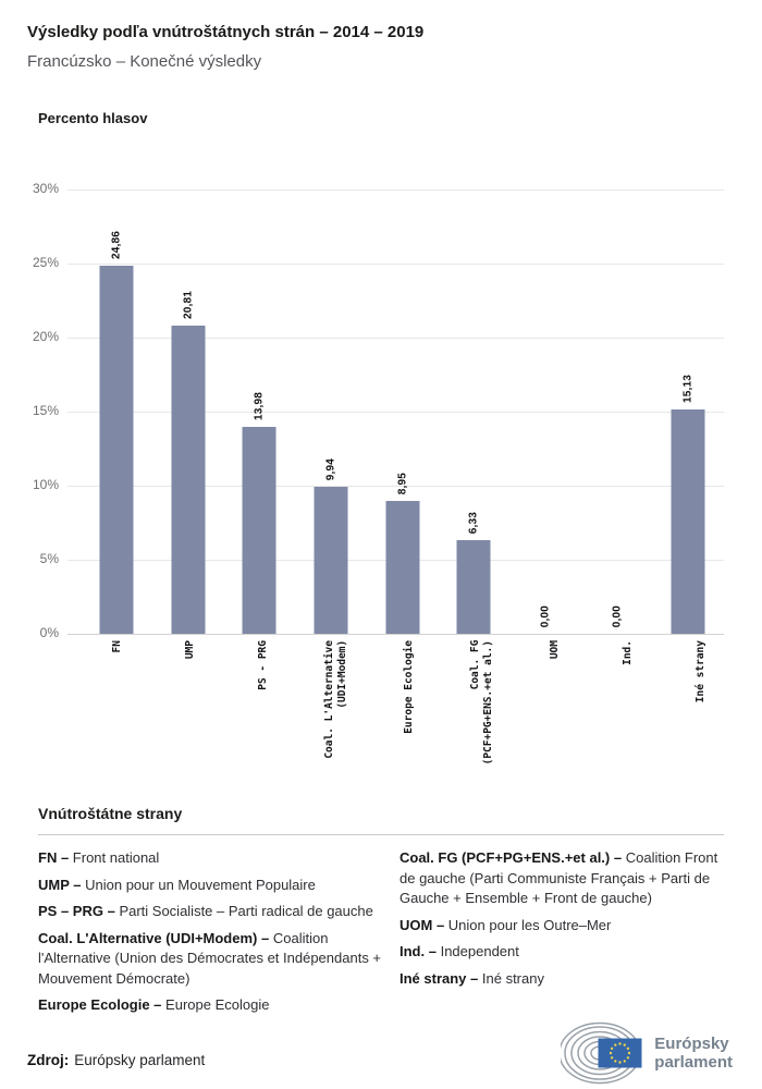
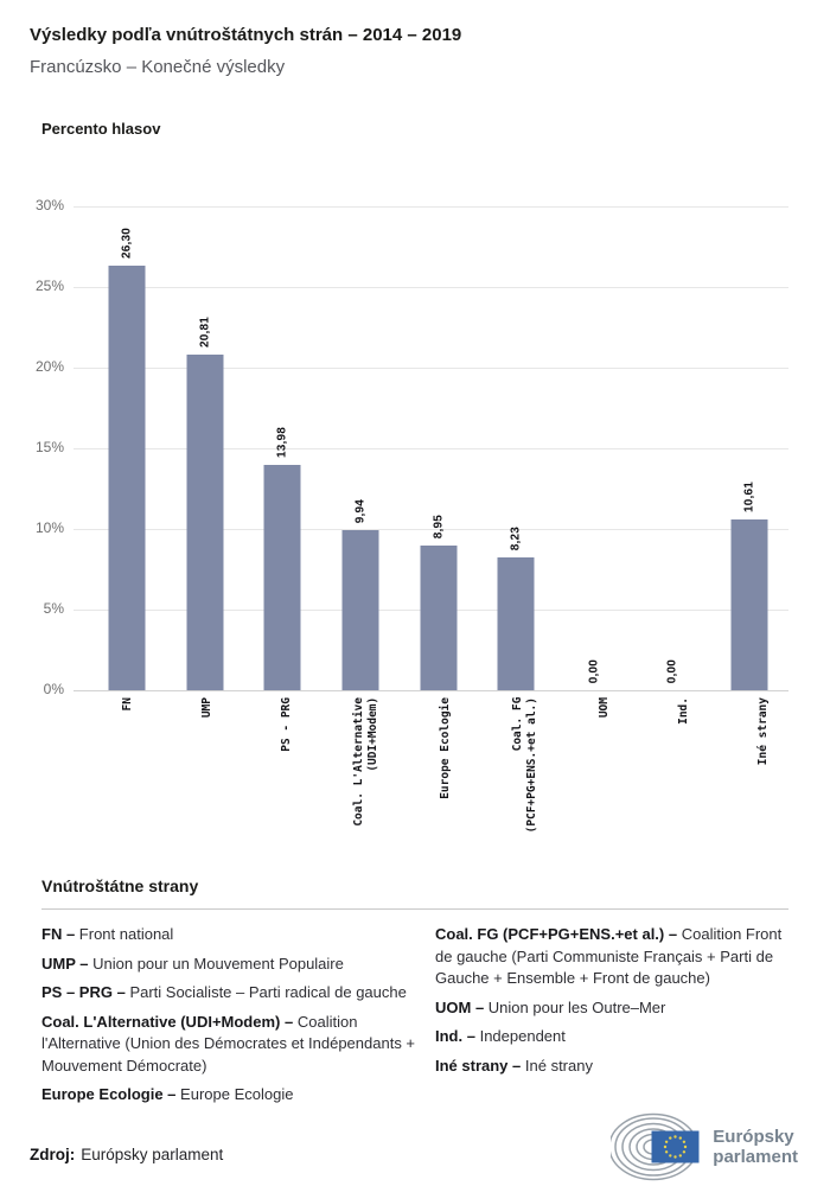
FN: 24,86 -> 26,30
Coal. FG (PCF+PG+ENS.+et al.): 6,33 -> 8,23
Iné strany: 15,13 -> 10,61
